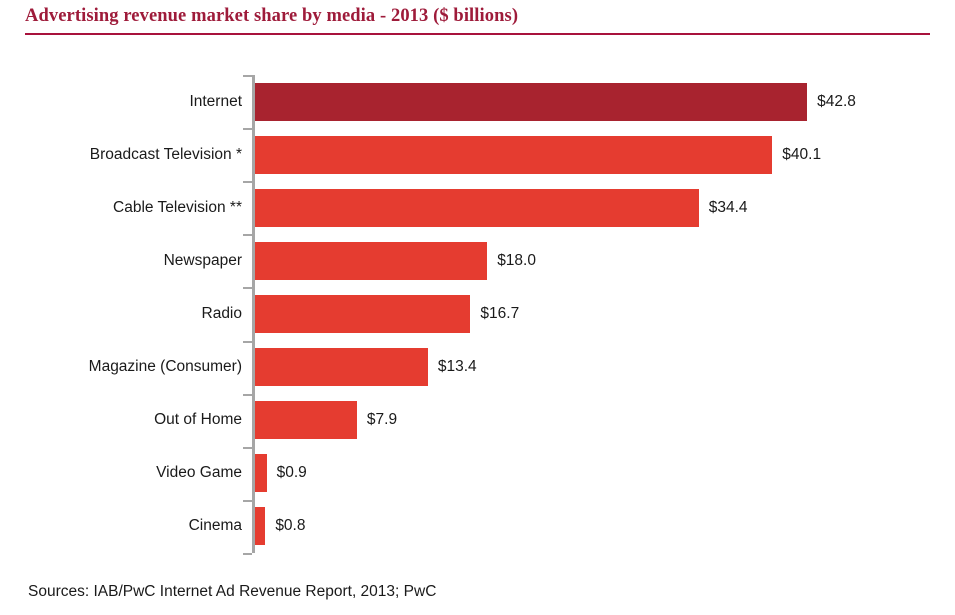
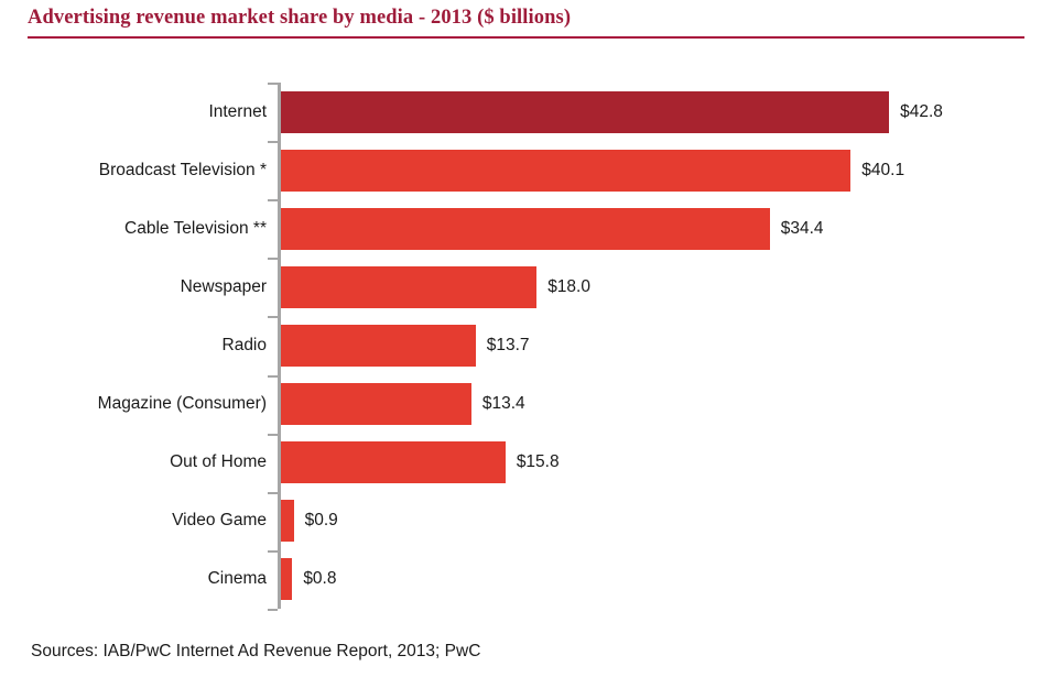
Radio: $16.7 -> $13.7
Out of Home: $7.9 -> $15.8
